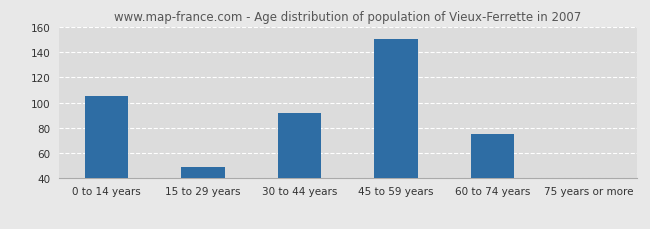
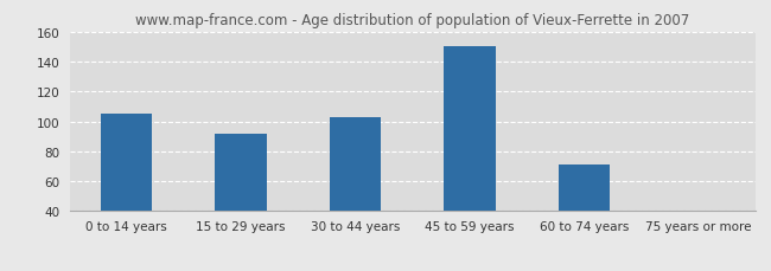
15 to 29 years: 49 -> 92
30 to 44 years: 92 -> 103
60 to 74 years: 75 -> 71
